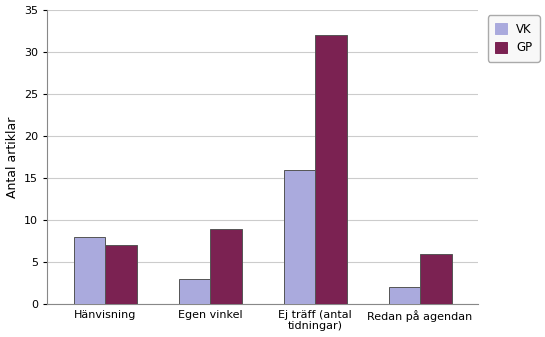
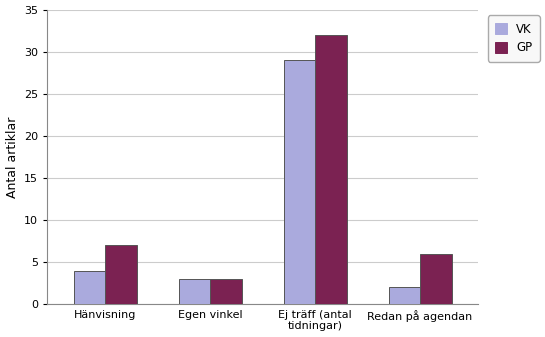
VK/Hänvisning: 8 -> 4
GP/Egen vinkel: 9 -> 3
VK/Ej träff (antal tidningar): 16 -> 29
